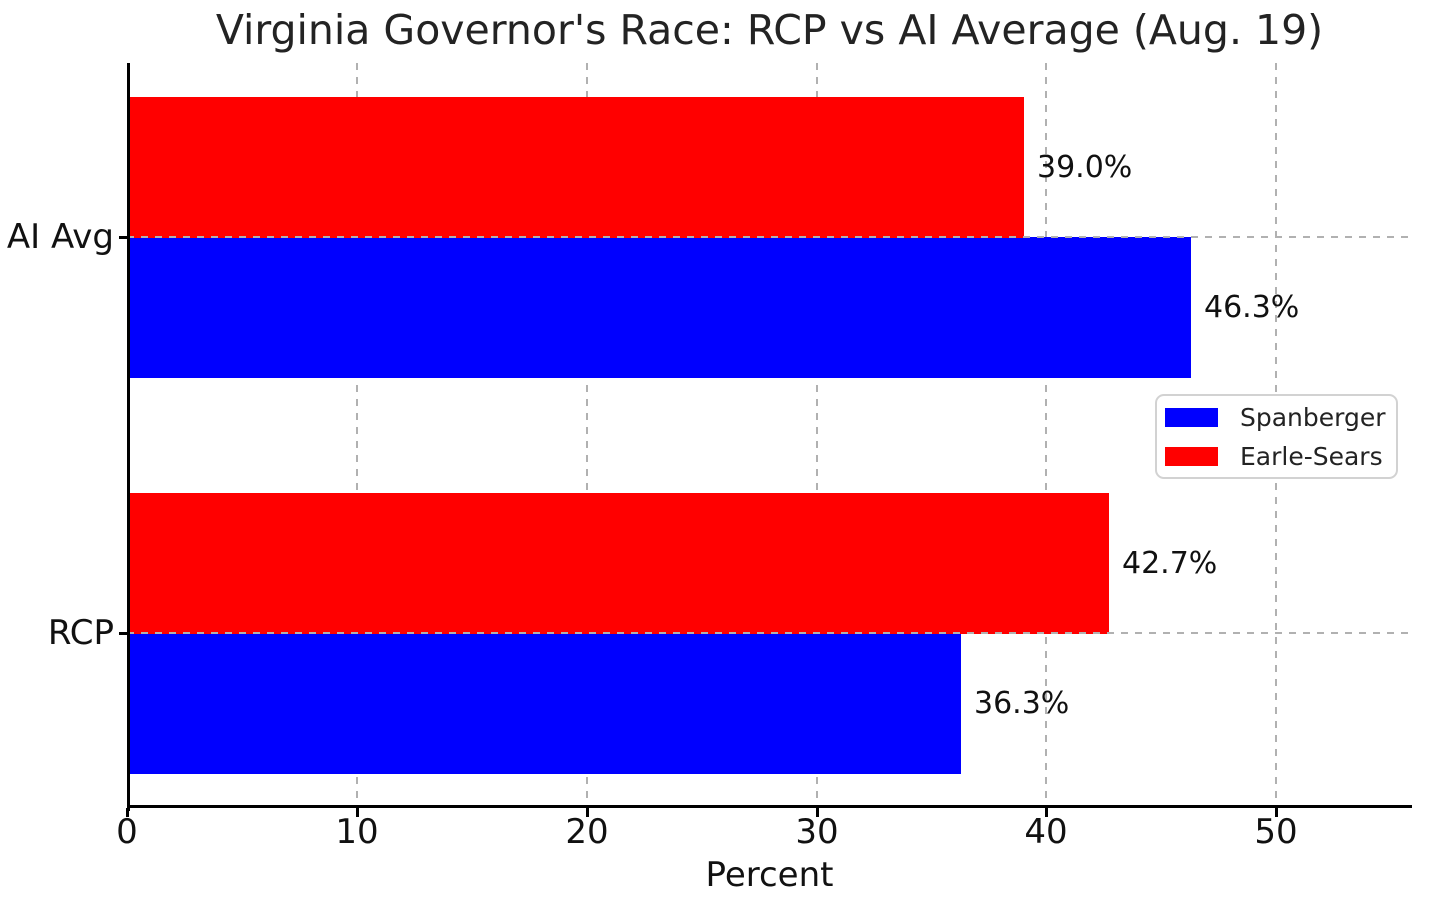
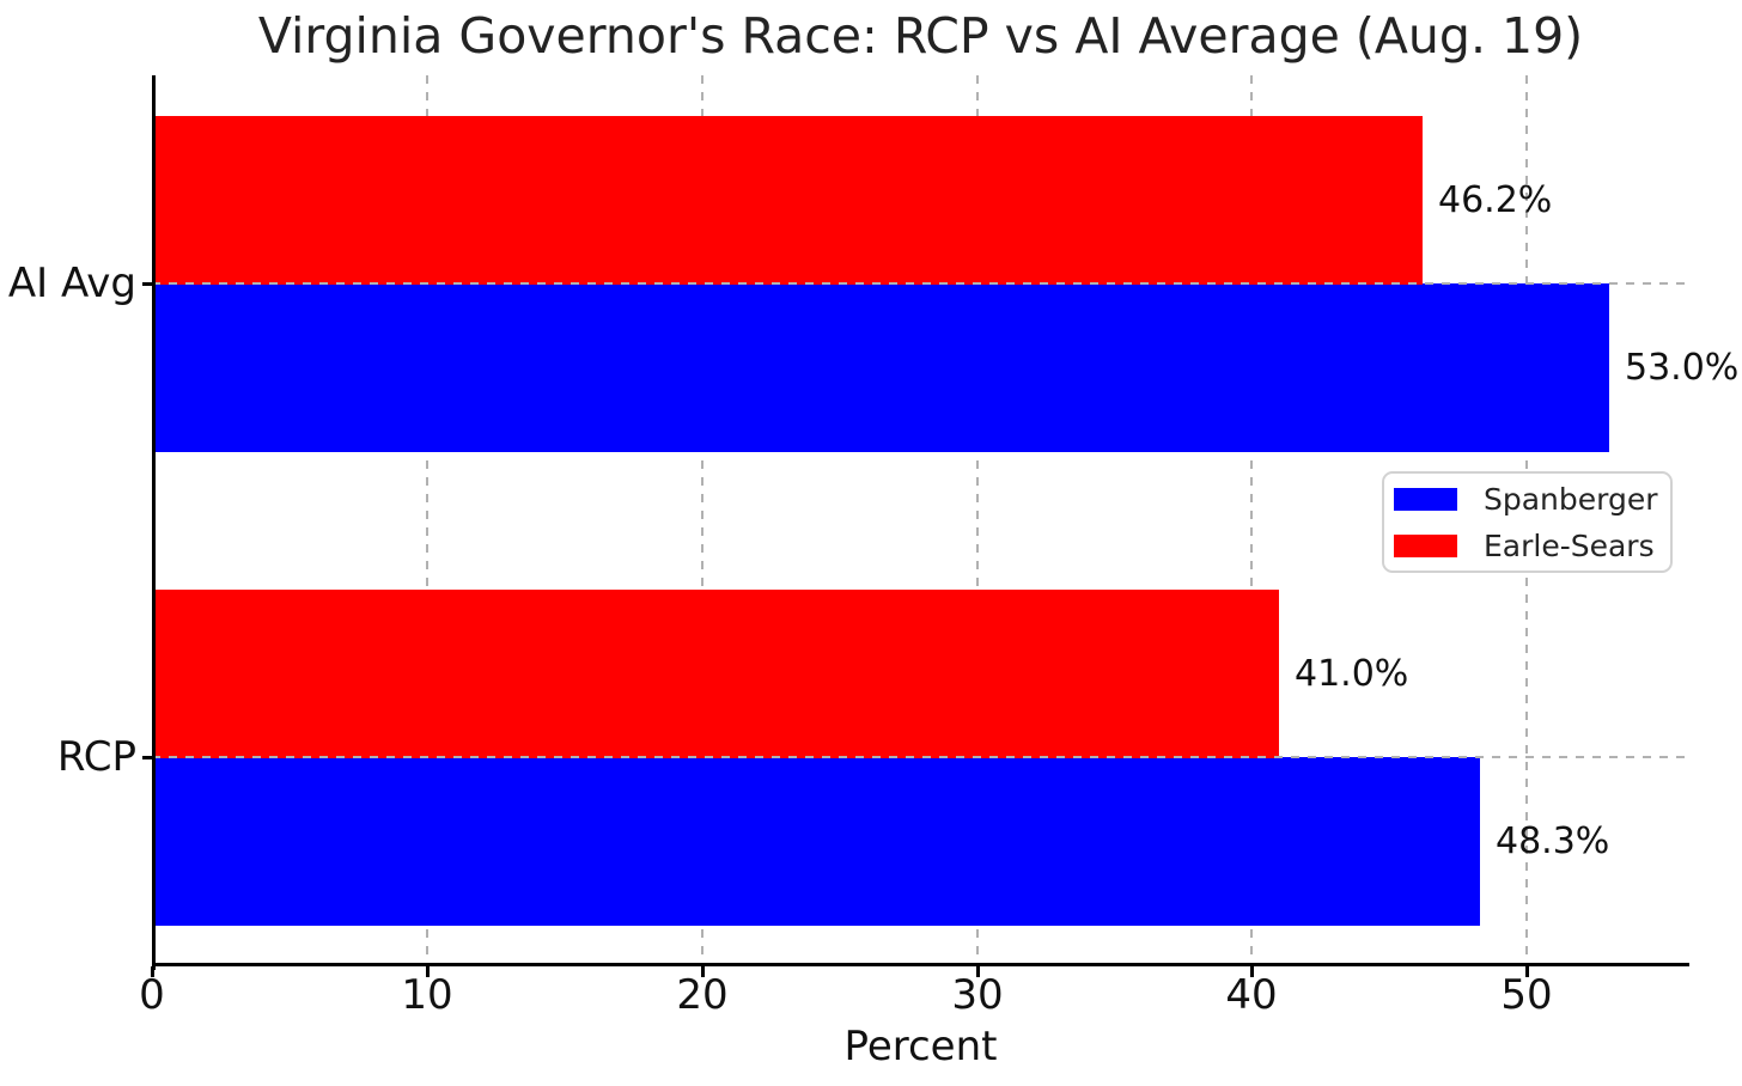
Spanberger/AI Avg: 46.3% -> 53.0%
Earle-Sears/AI Avg: 39.0% -> 46.2%
Spanberger/RCP: 36.3% -> 48.3%
Earle-Sears/RCP: 42.7% -> 41.0%
